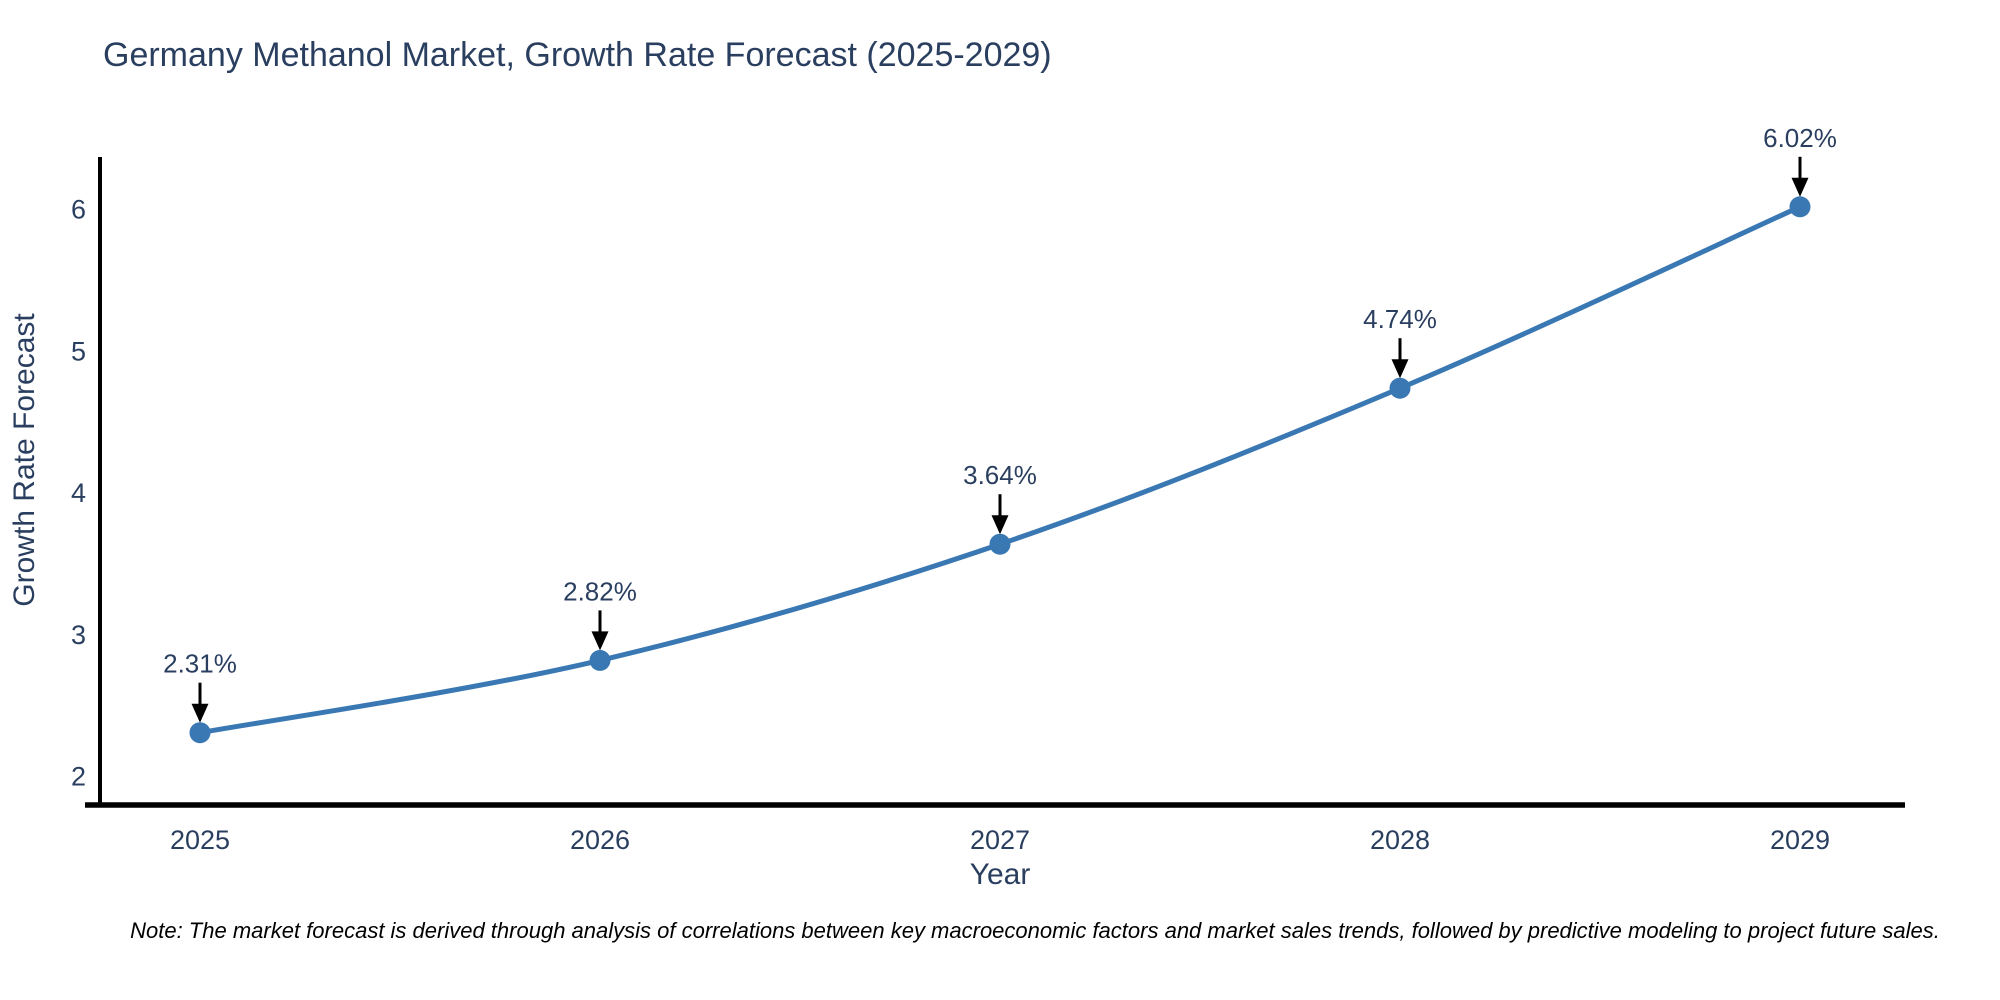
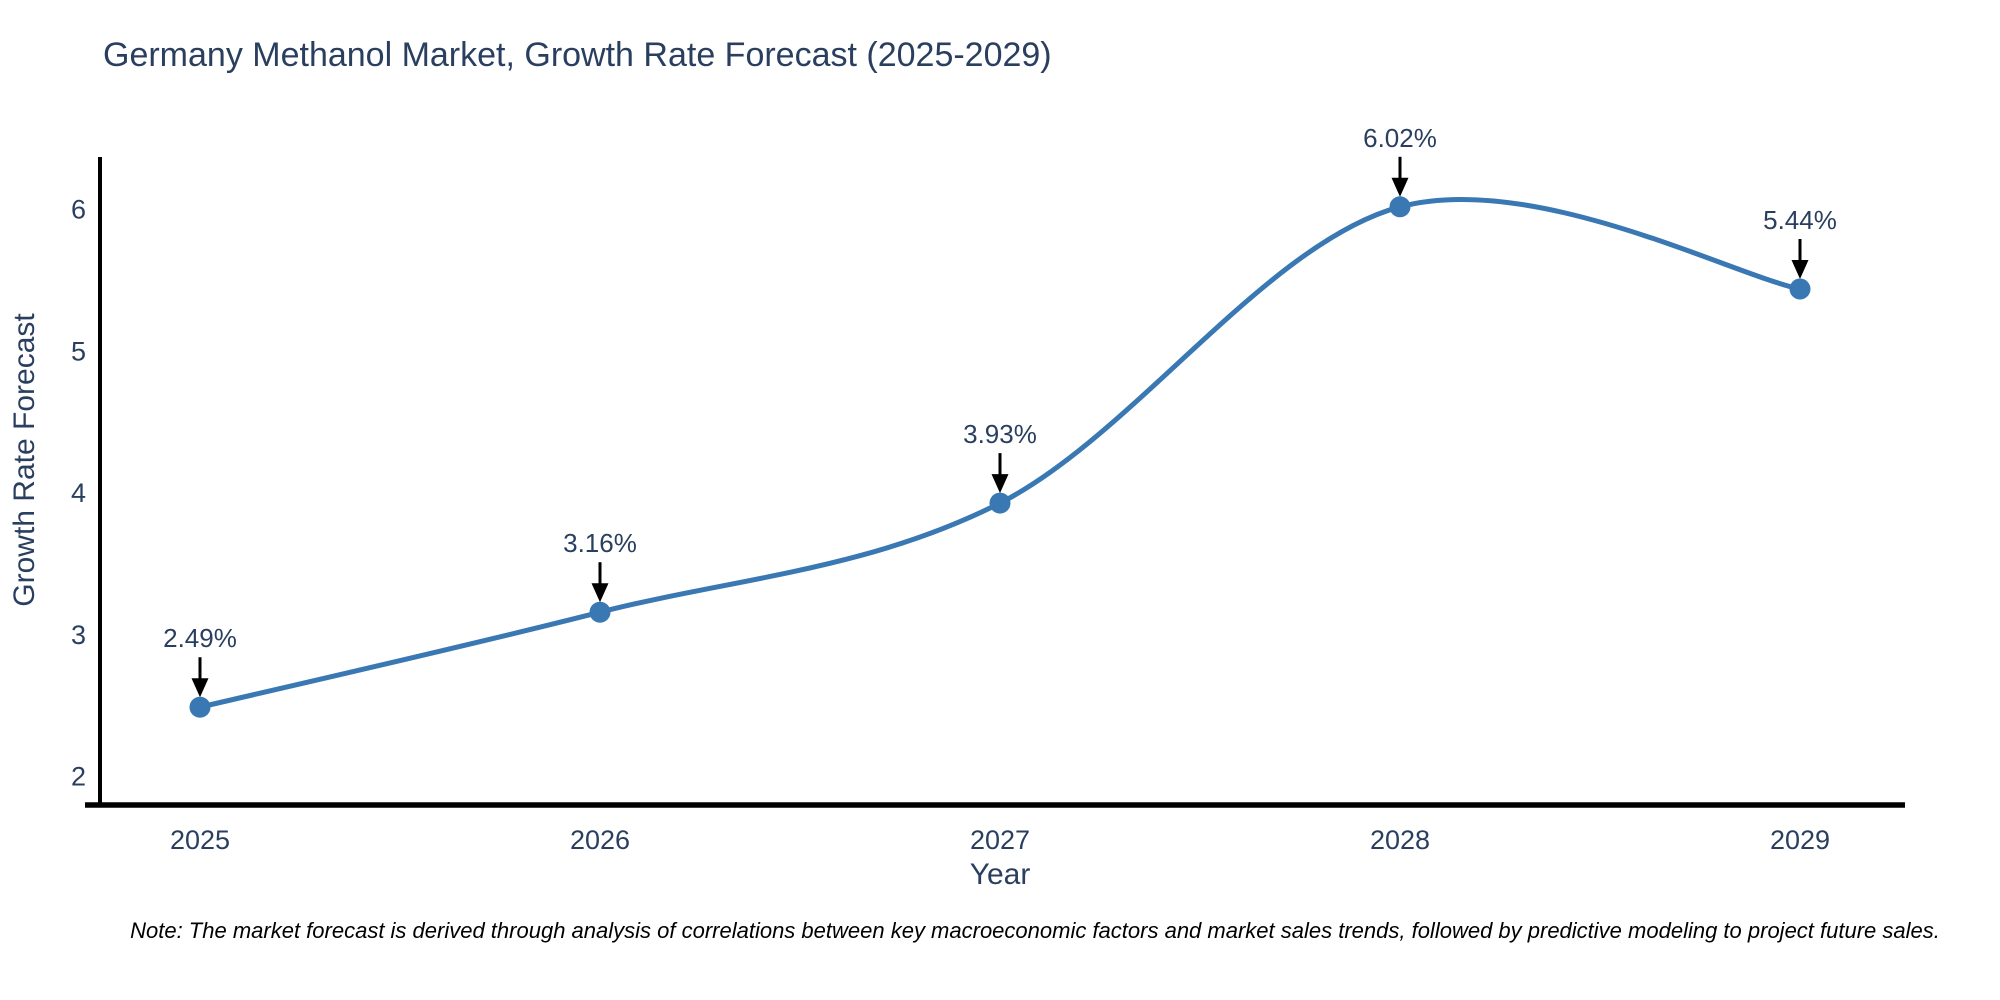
2025: 2.31% -> 2.49%
2026: 2.82% -> 3.16%
2027: 3.64% -> 3.93%
2028: 4.74% -> 6.02%
2029: 6.02% -> 5.44%
